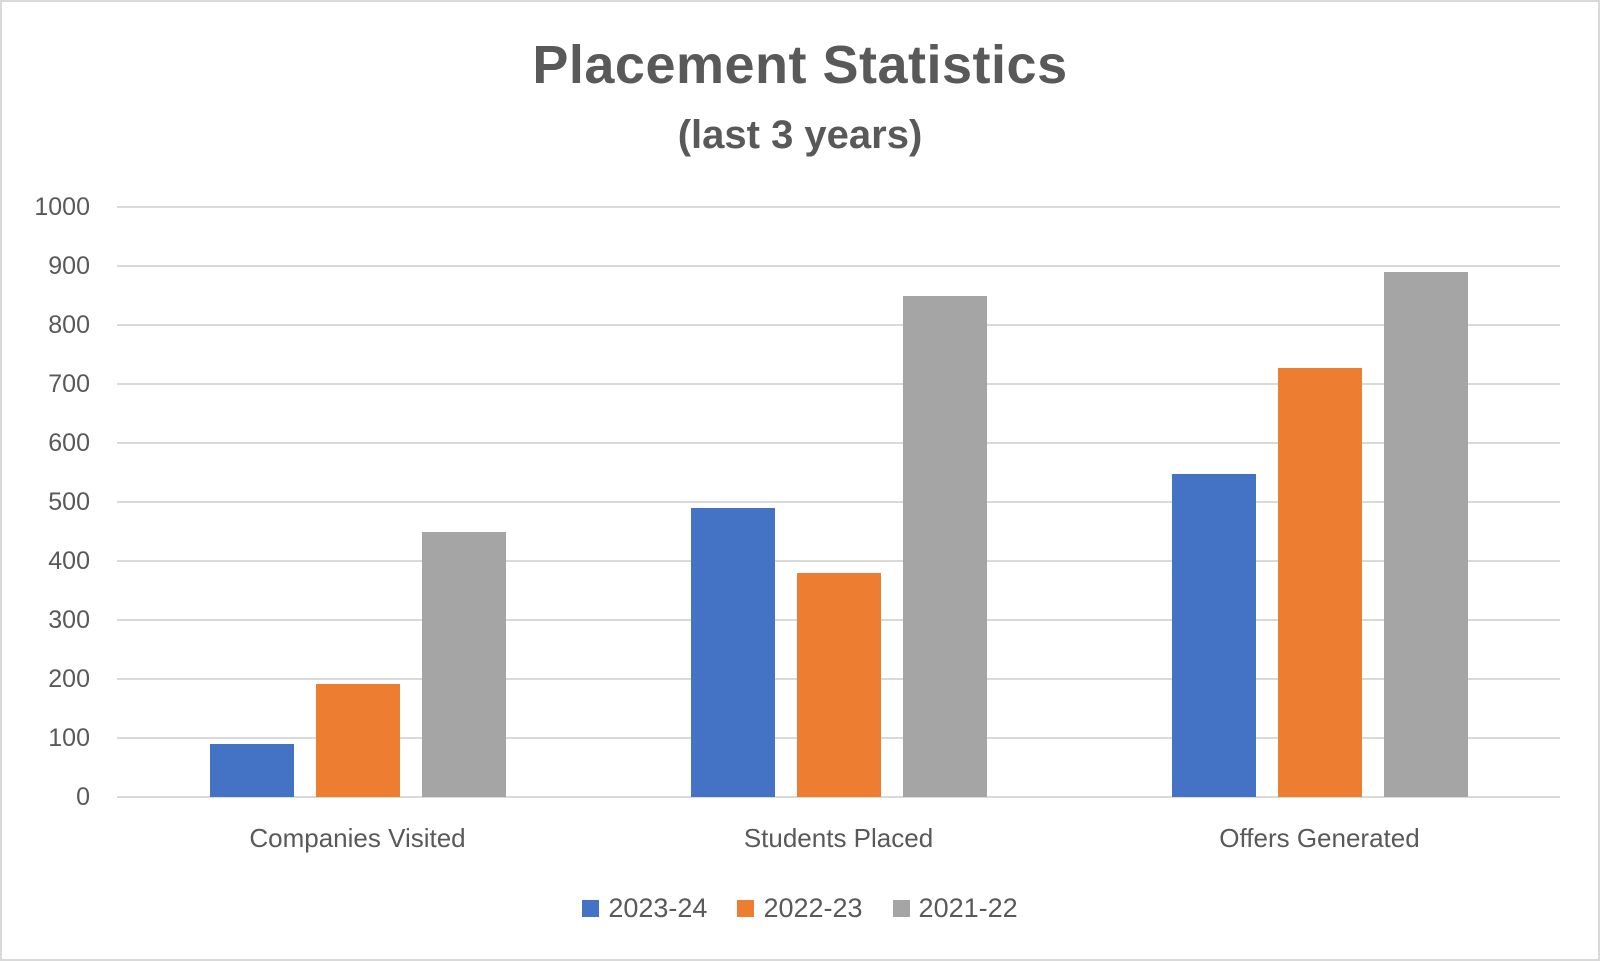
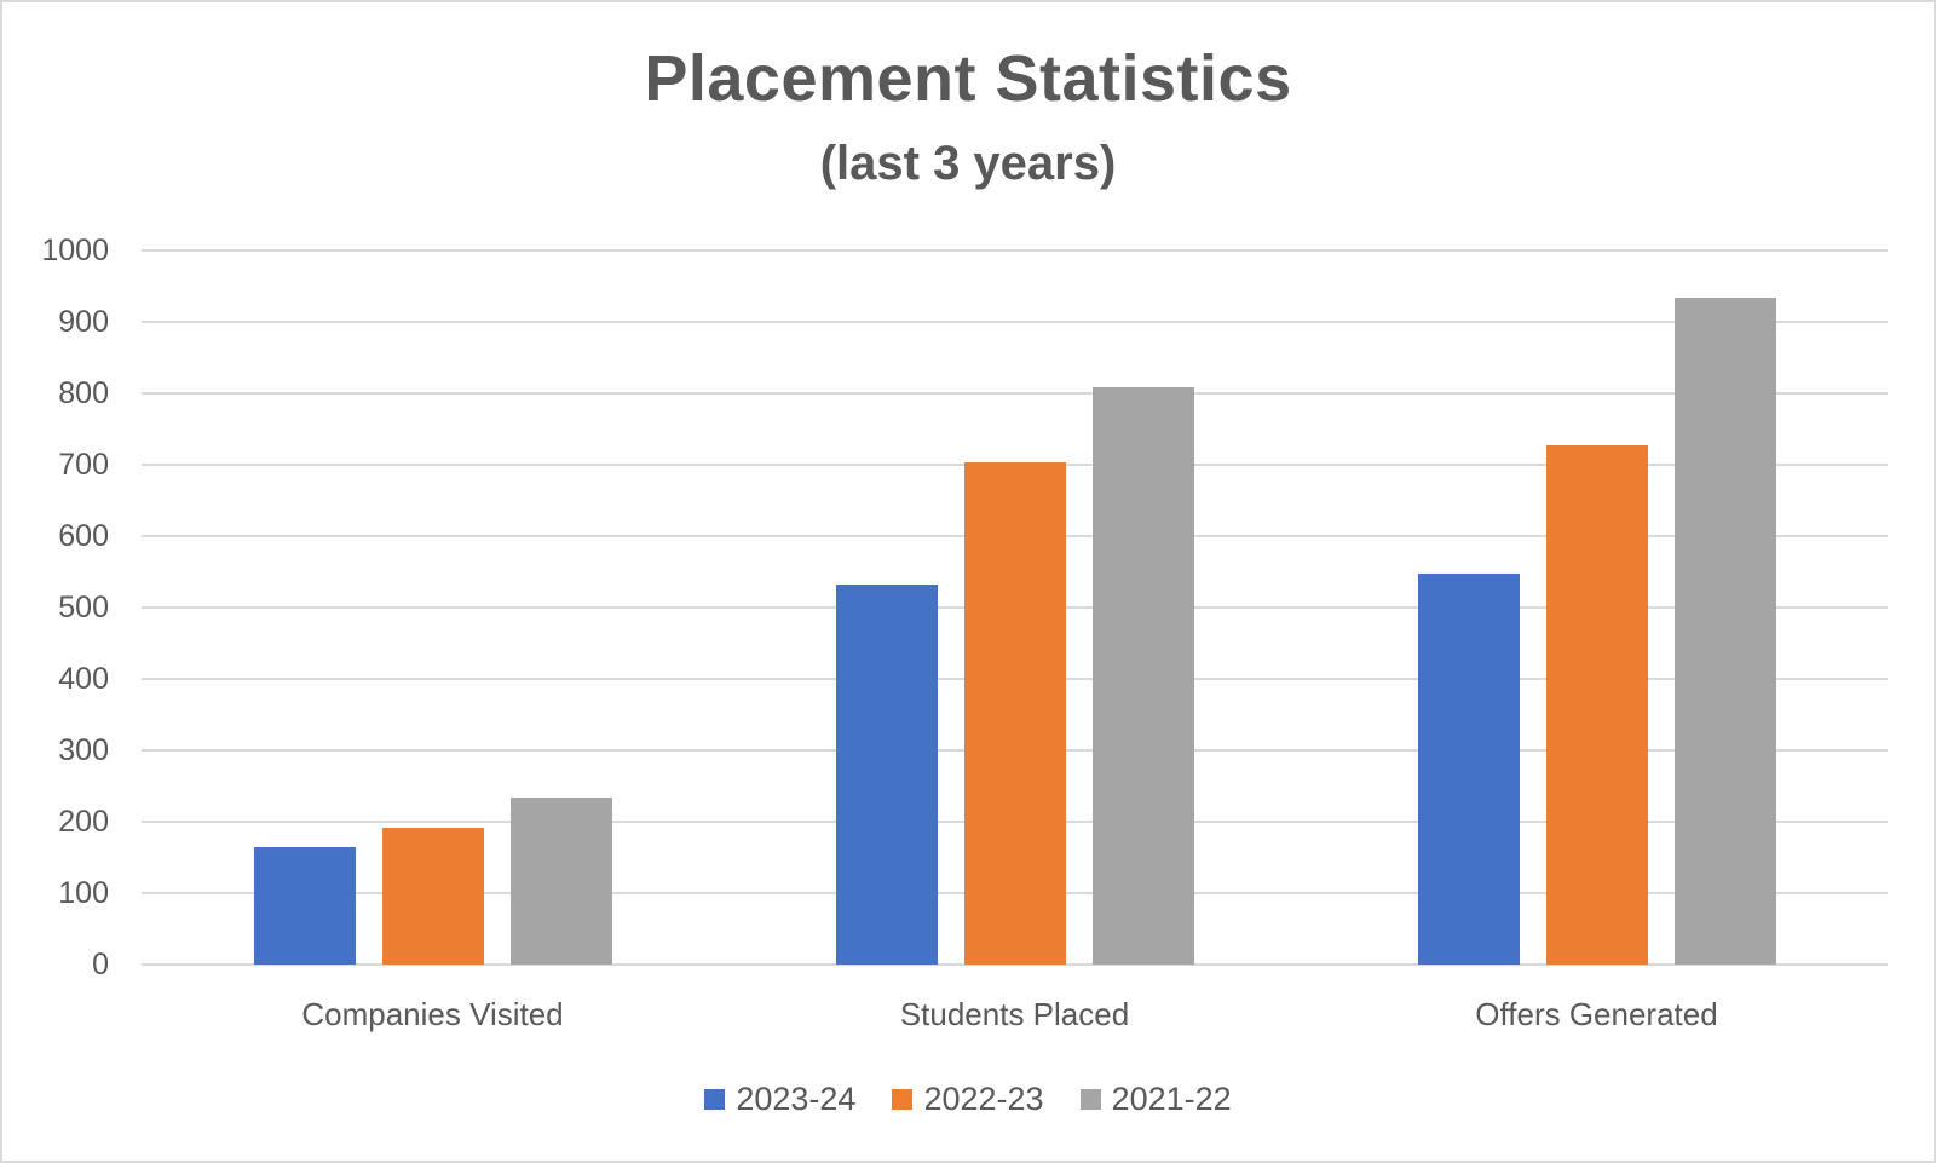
2023-24/Companies Visited: 90 -> 160
2021-22/Companies Visited: 450 -> 230
2023-24/Students Placed: 490 -> 530
2022-23/Students Placed: 380 -> 700
2021-22/Students Placed: 850 -> 810
2021-22/Offers Generated: 890 -> 930
